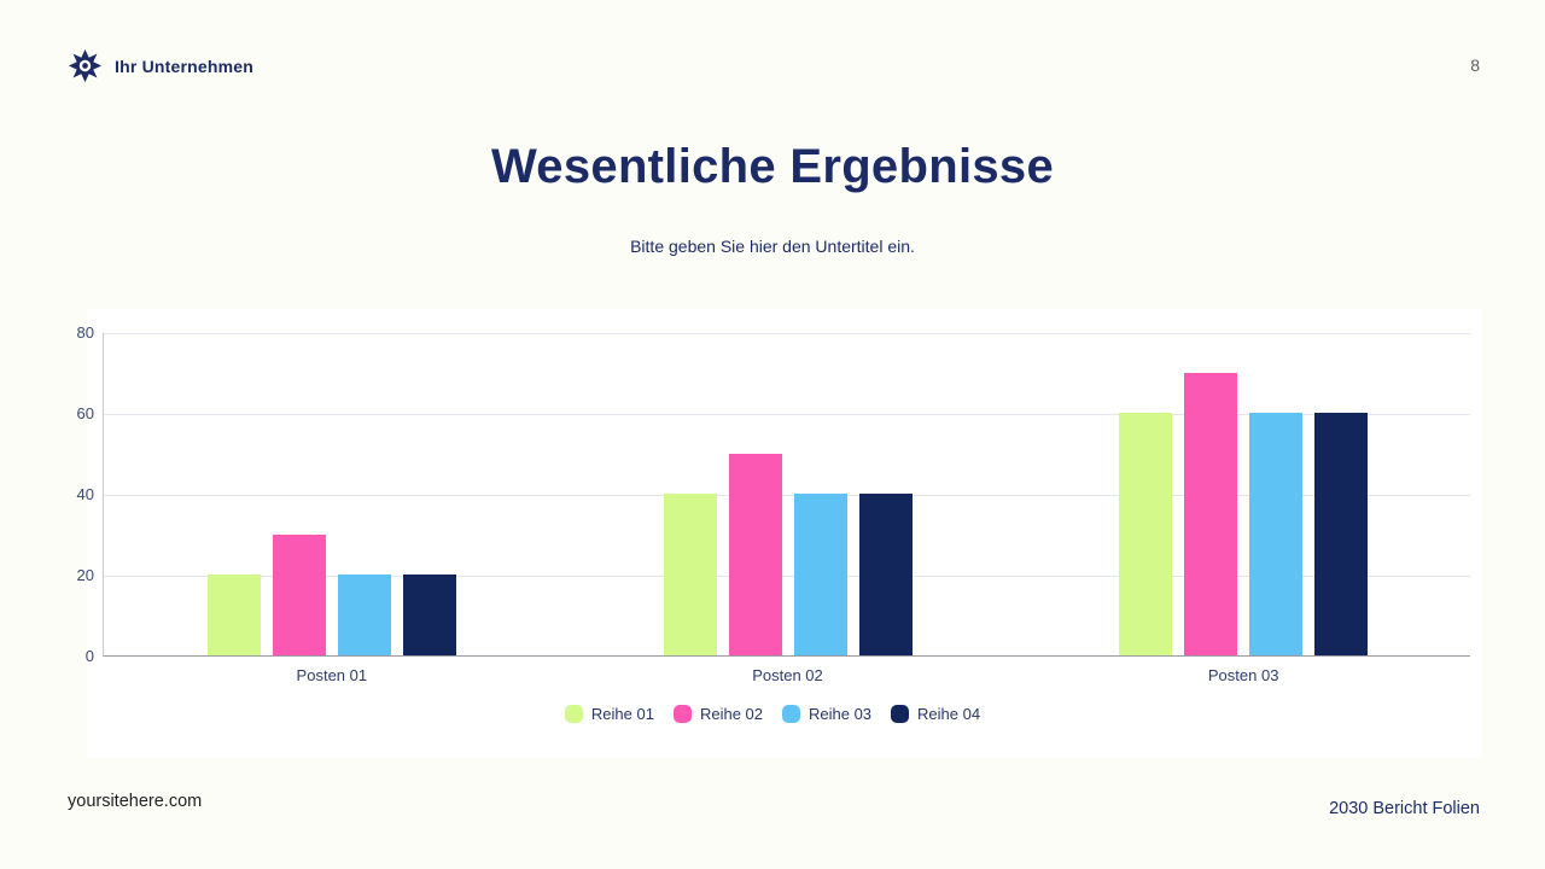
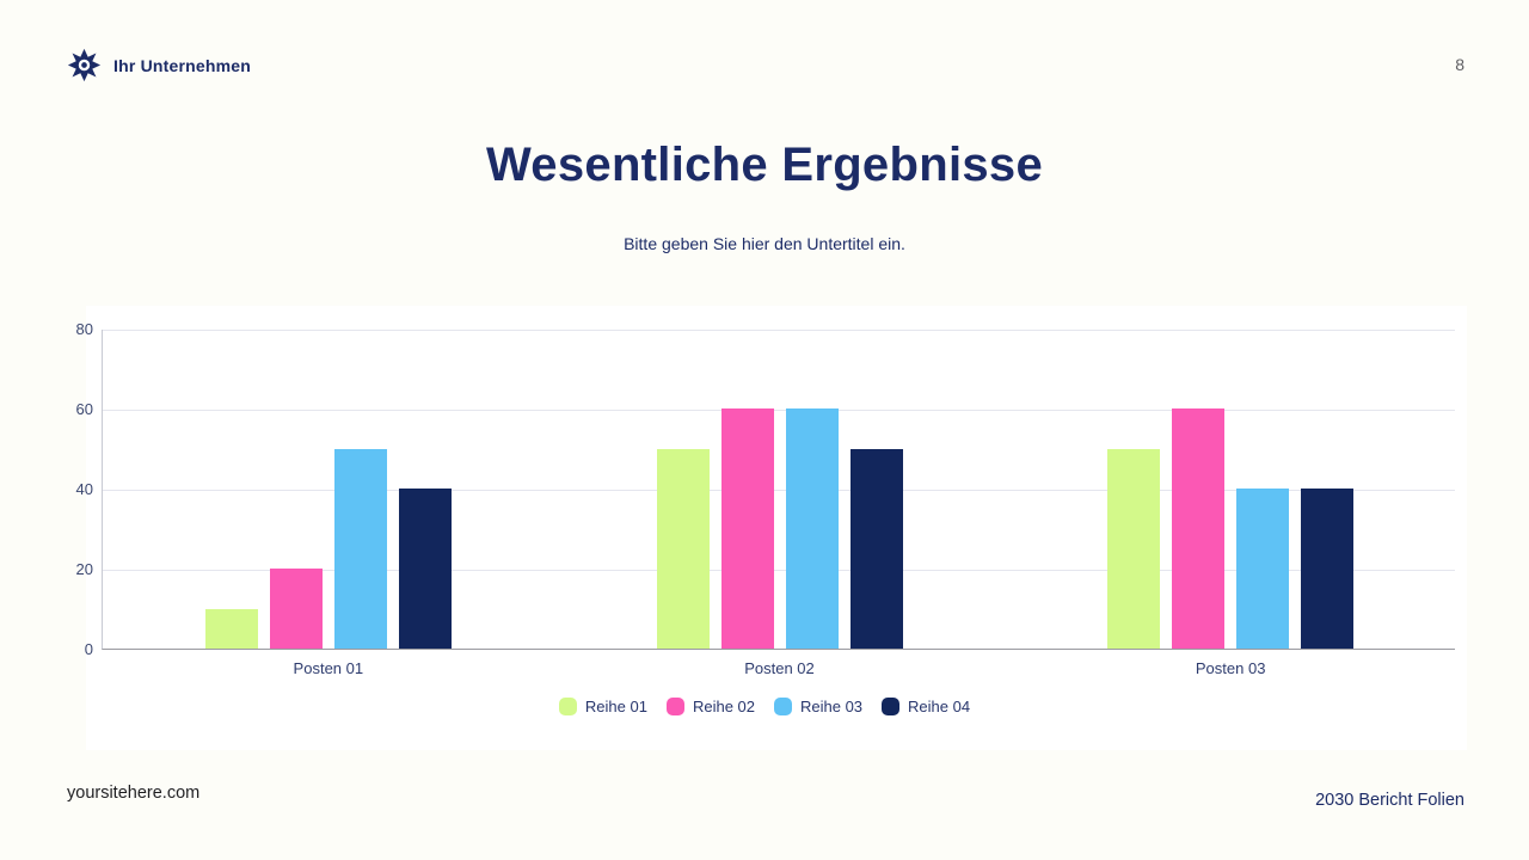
Reihe 01/Posten 01: 20 -> 10
Reihe 02/Posten 01: 30 -> 20
Reihe 03/Posten 01: 20 -> 50
Reihe 04/Posten 01: 20 -> 40
Reihe 01/Posten 02: 40 -> 50
Reihe 02/Posten 02: 50 -> 60
Reihe 03/Posten 02: 40 -> 60
Reihe 04/Posten 02: 40 -> 50
Reihe 01/Posten 03: 60 -> 50
Reihe 02/Posten 03: 70 -> 60
Reihe 03/Posten 03: 60 -> 40
Reihe 04/Posten 03: 60 -> 40
